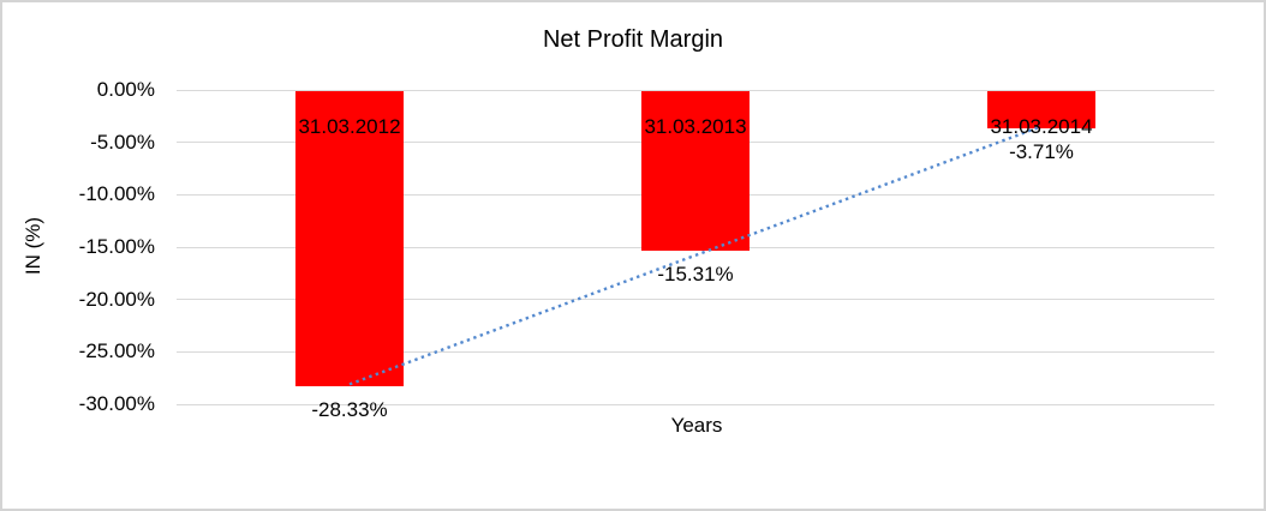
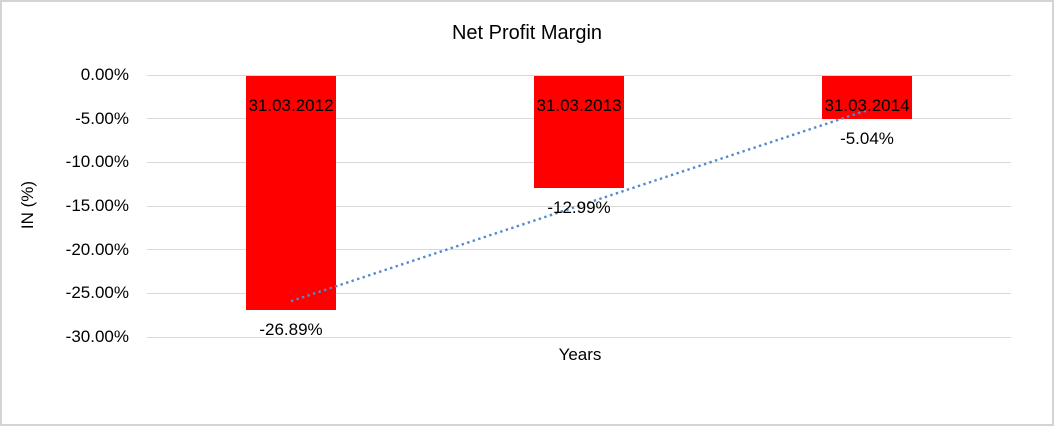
31.03.2012: -28.33% -> -26.89%
31.03.2013: -15.31% -> -12.99%
31.03.2014: -3.71% -> -5.04%
